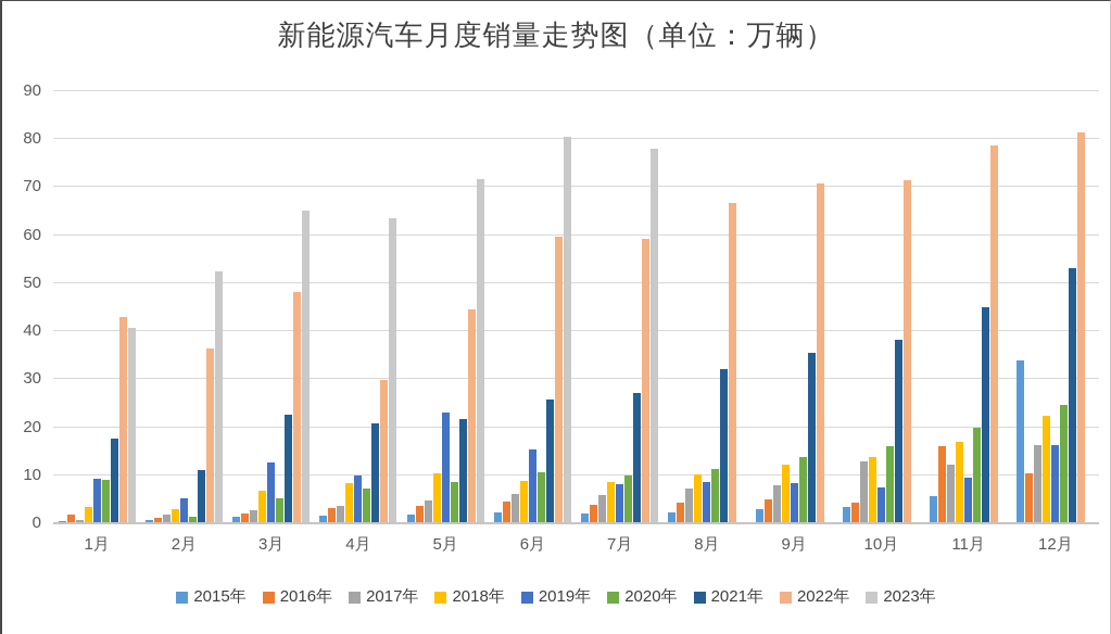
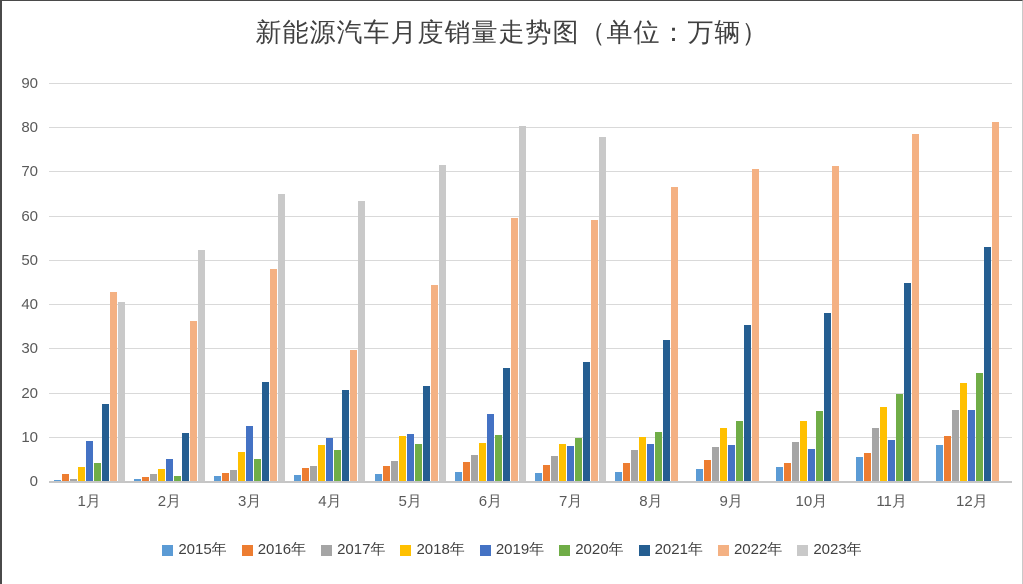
2020年/1月: 9 -> 4
2019年/5月: 23 -> 11
2017年/10月: 13 -> 9
2016年/11月: 16 -> 6
2015年/12月: 34 -> 8
